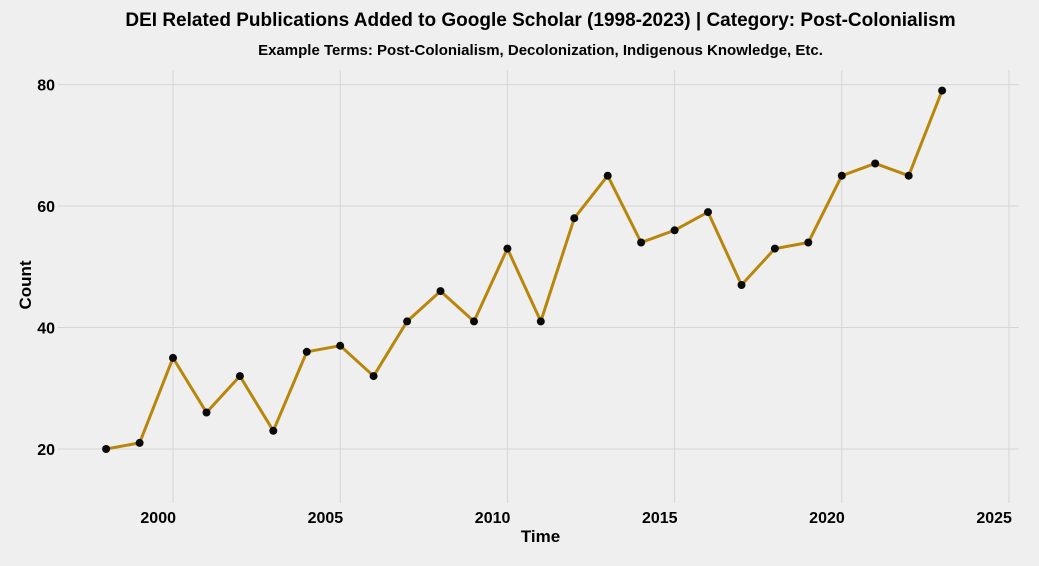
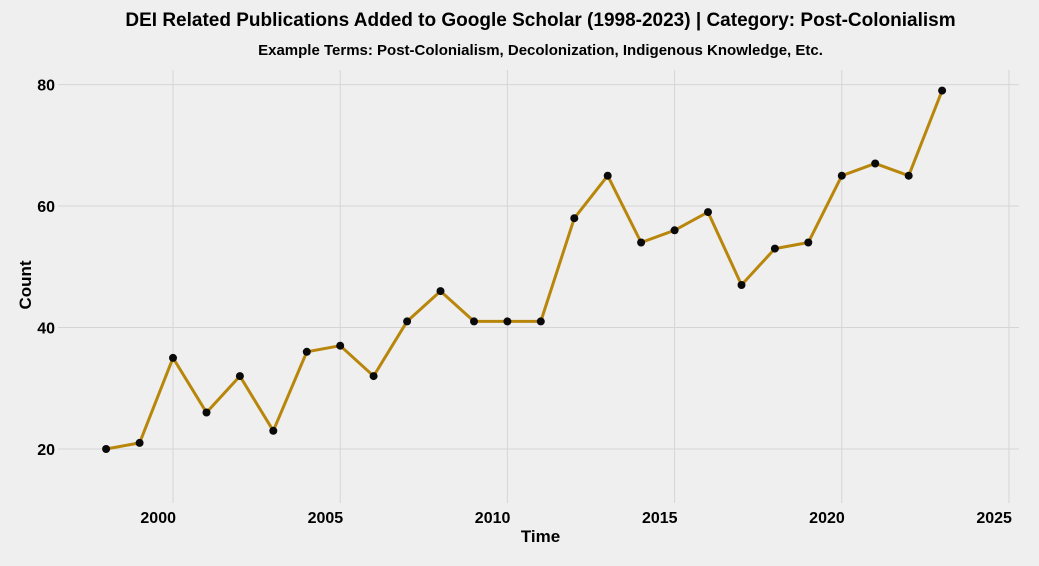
2010: 53 -> 41
